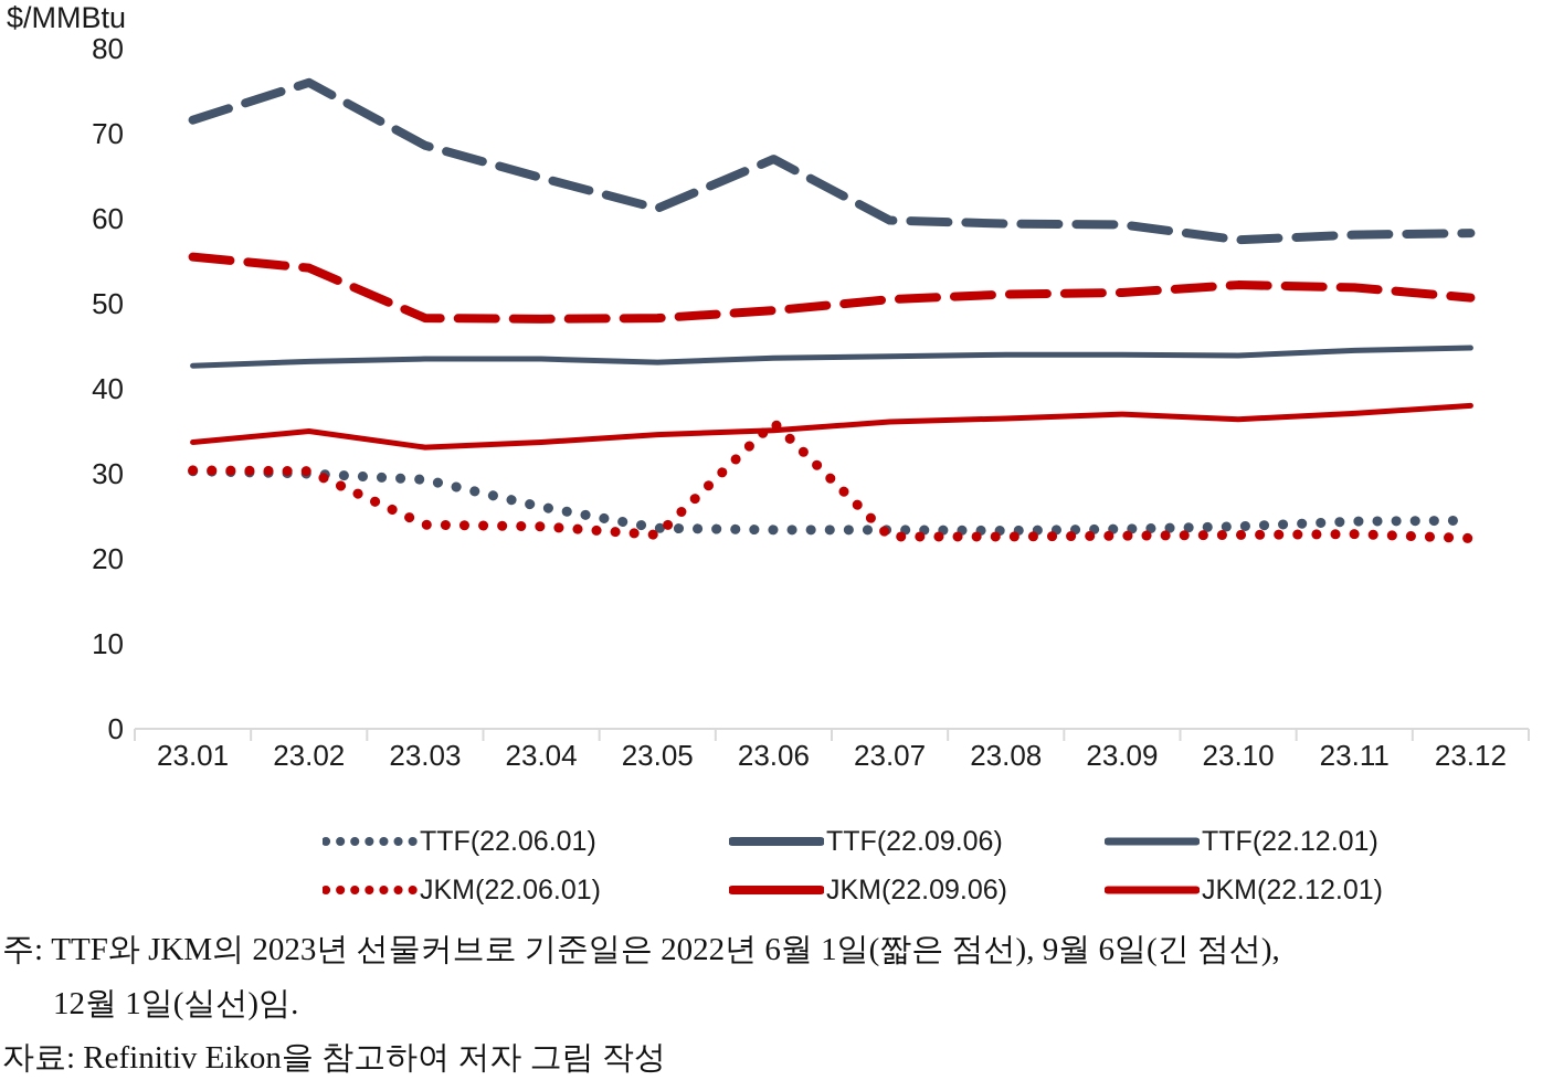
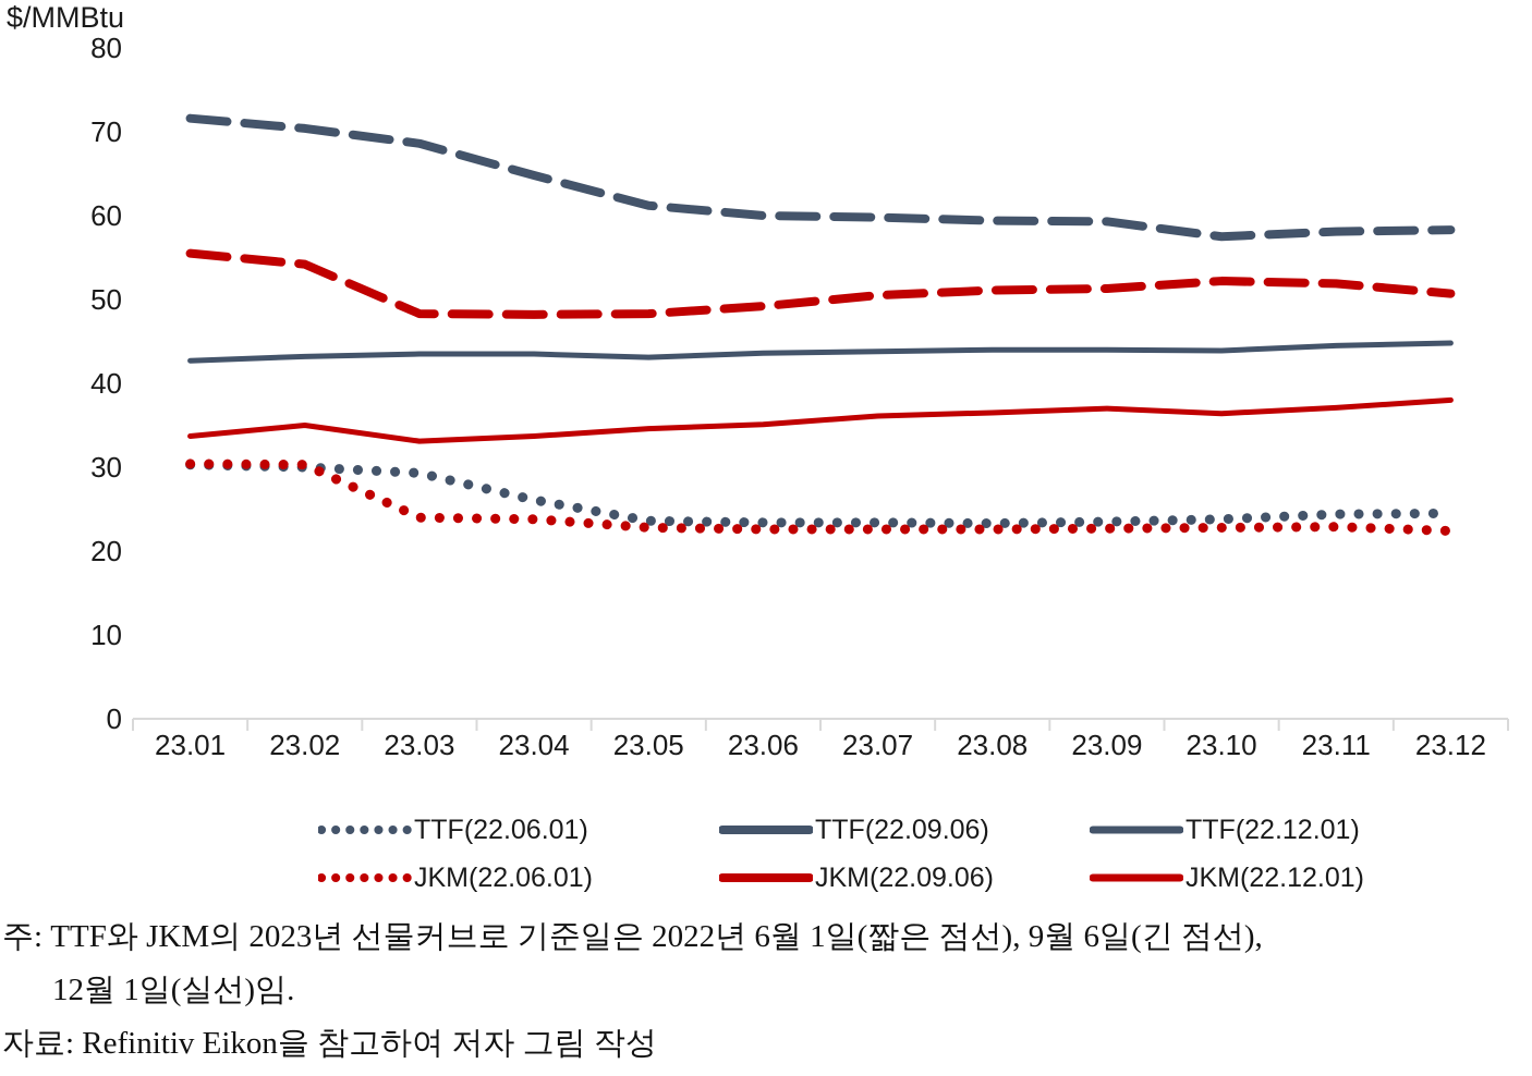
TTF(22.09.06)/23.02: 76 -> 70
TTF(22.09.06)/23.06: 67 -> 60
JKM(22.06.01)/23.06: 36 -> 23
